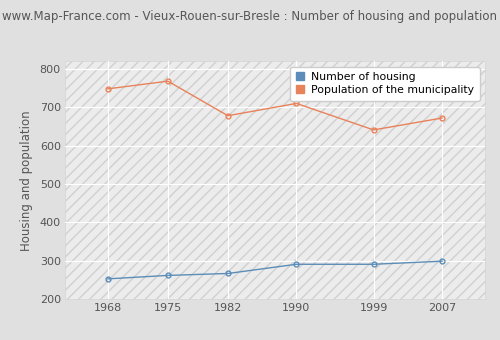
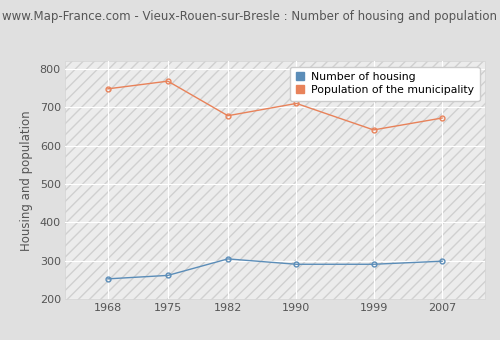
Number of housing/1982: 267 -> 305
